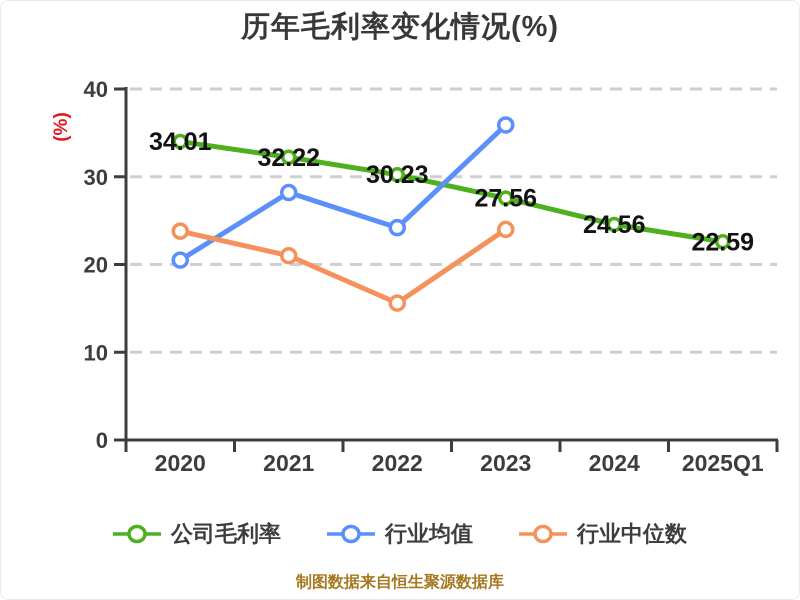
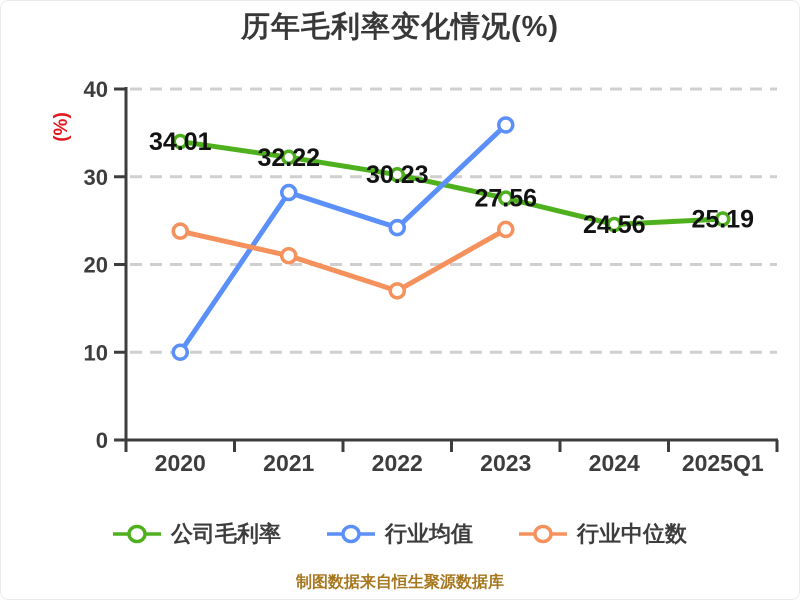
行业均值/2020: 20 -> 10
行业中位数/2022: 16 -> 17
公司毛利率/2025Q1: 22.59 -> 25.19
